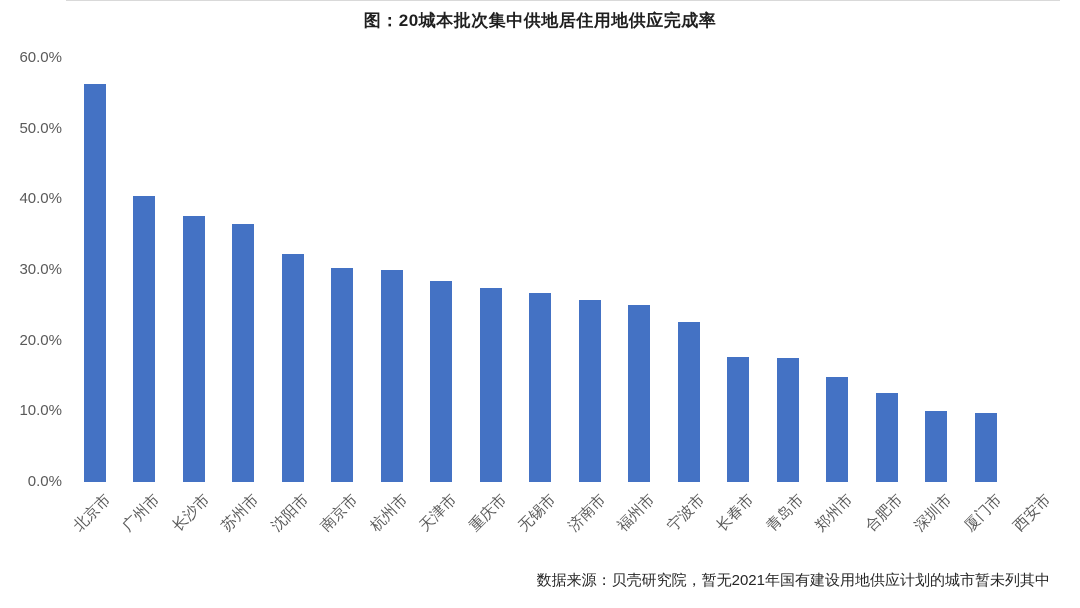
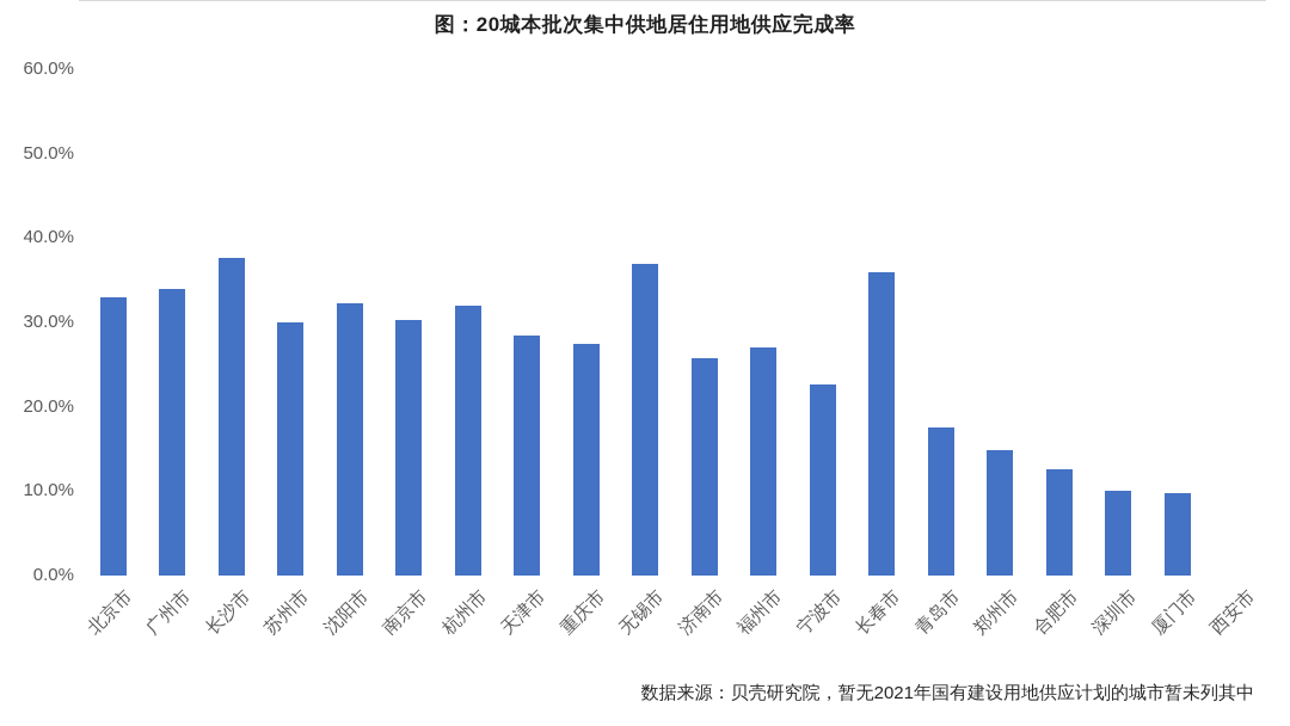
北京市: 56% -> 33%
广州市: 40% -> 34%
苏州市: 36% -> 30%
杭州市: 30% -> 32%
无锡市: 27% -> 37%
福州市: 25% -> 27%
长春市: 18% -> 36%
